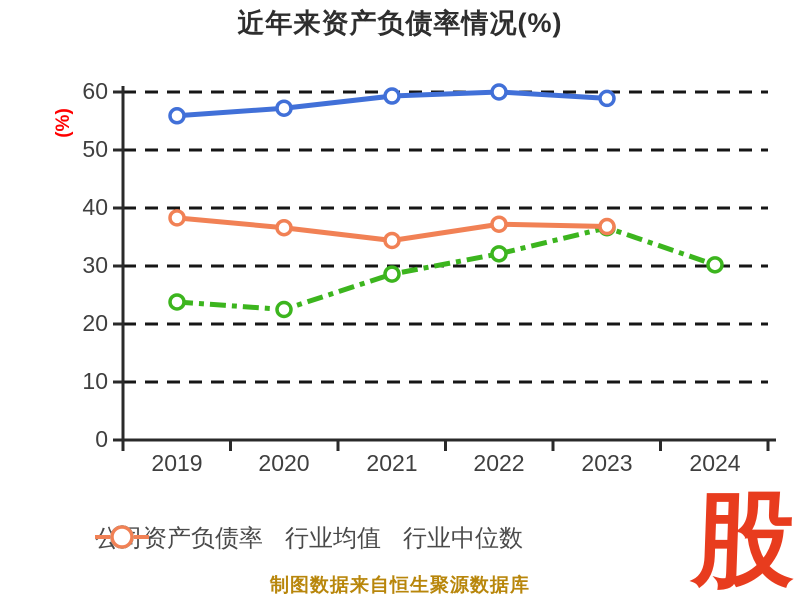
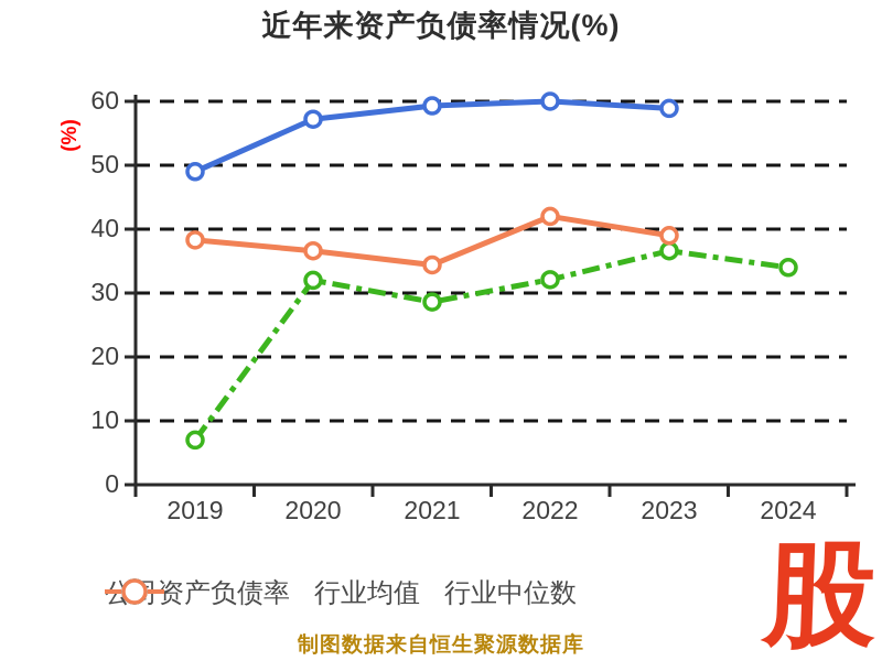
公司资产负债率/2019: 24 -> 7
行业均值/2019: 56 -> 49
公司资产负债率/2020: 22 -> 32
行业中位数/2022: 37 -> 42
行业中位数/2023: 37 -> 39
公司资产负债率/2024: 30 -> 34
